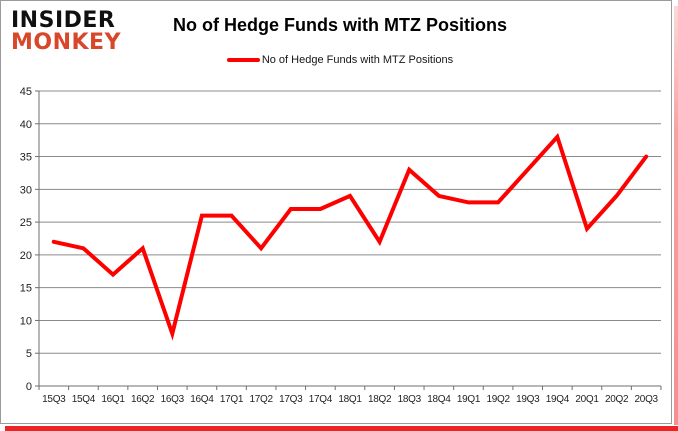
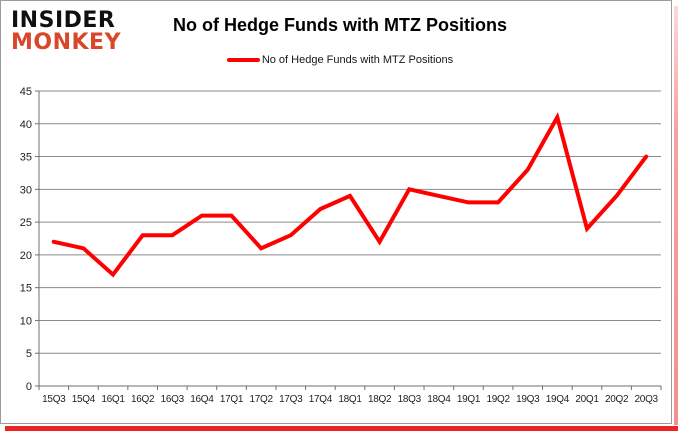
16Q2: 21 -> 23
16Q3: 8 -> 23
17Q3: 27 -> 23
18Q3: 33 -> 30
19Q4: 38 -> 41
